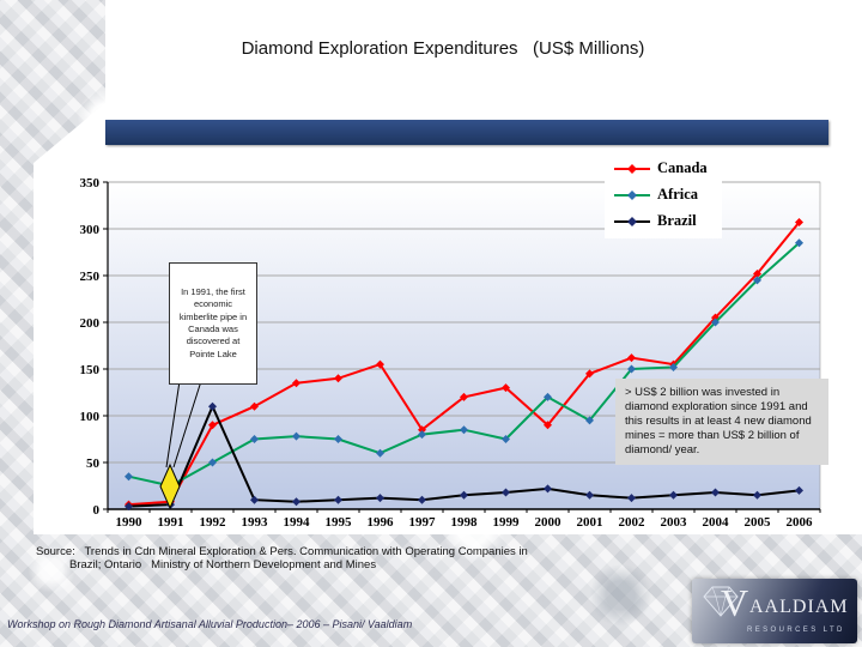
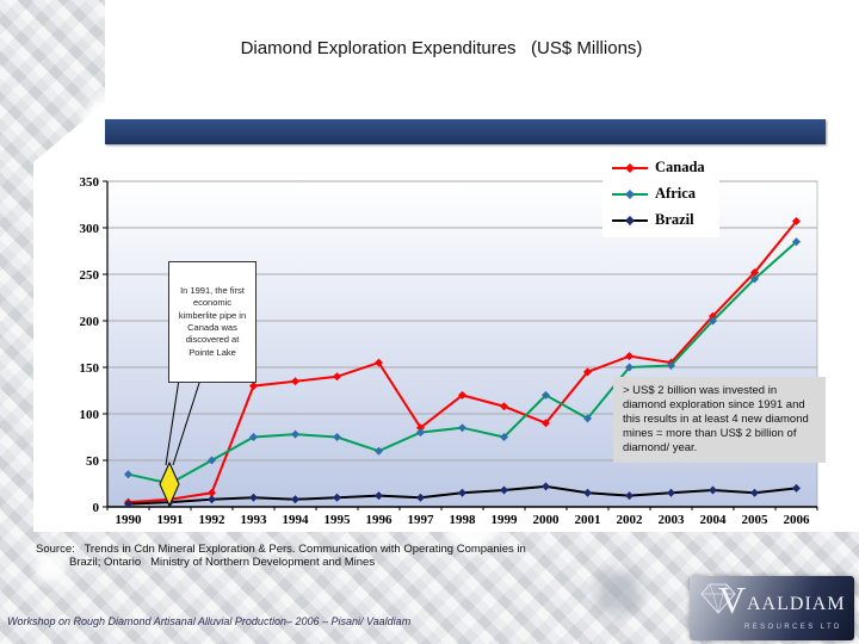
Canada/1992: 90 -> 20
Brazil/1992: 110 -> 10
Canada/1993: 110 -> 130
Canada/1999: 130 -> 110
